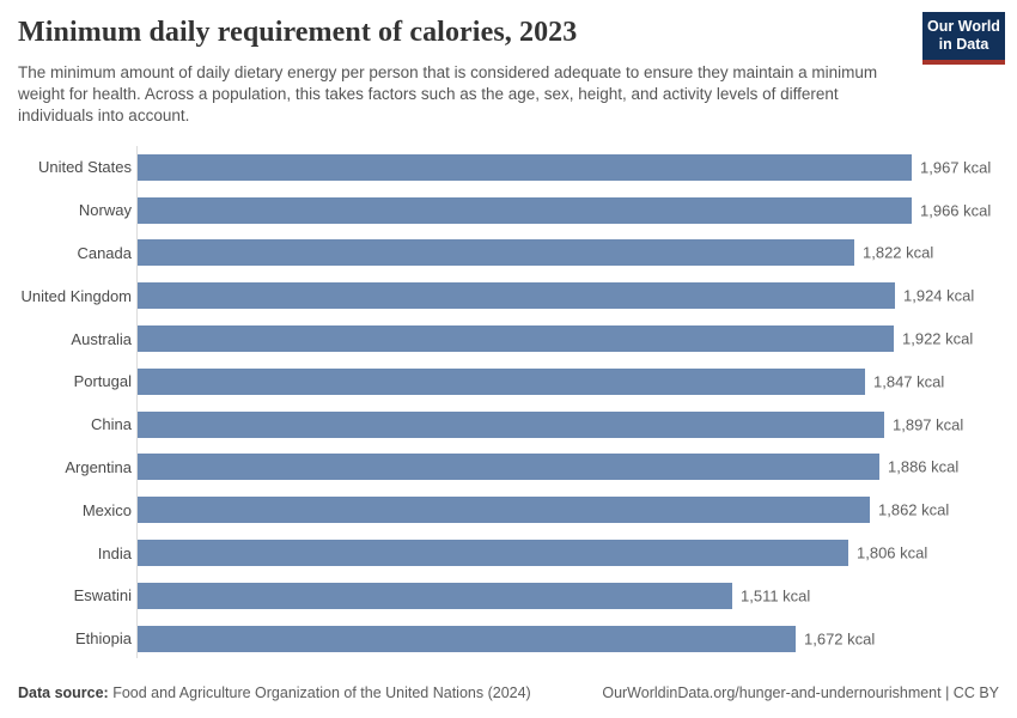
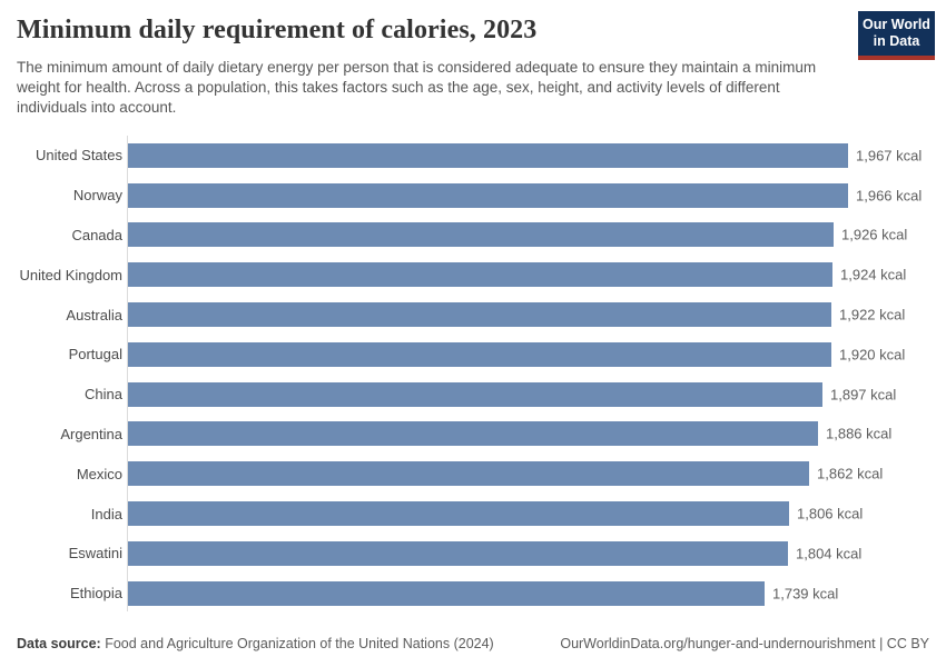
Canada: 1,822 -> 1,926
Portugal: 1,847 -> 1,920
Eswatini: 1,511 -> 1,804
Ethiopia: 1,672 -> 1,739
